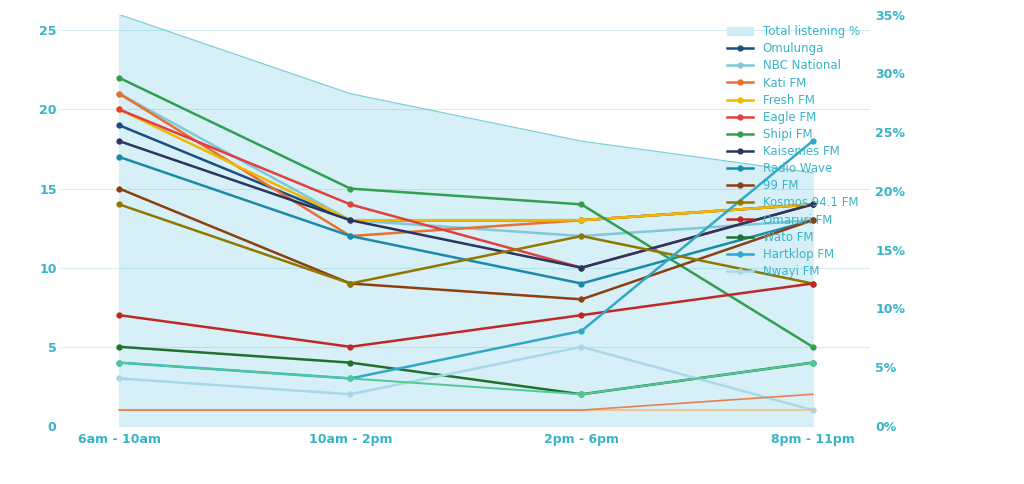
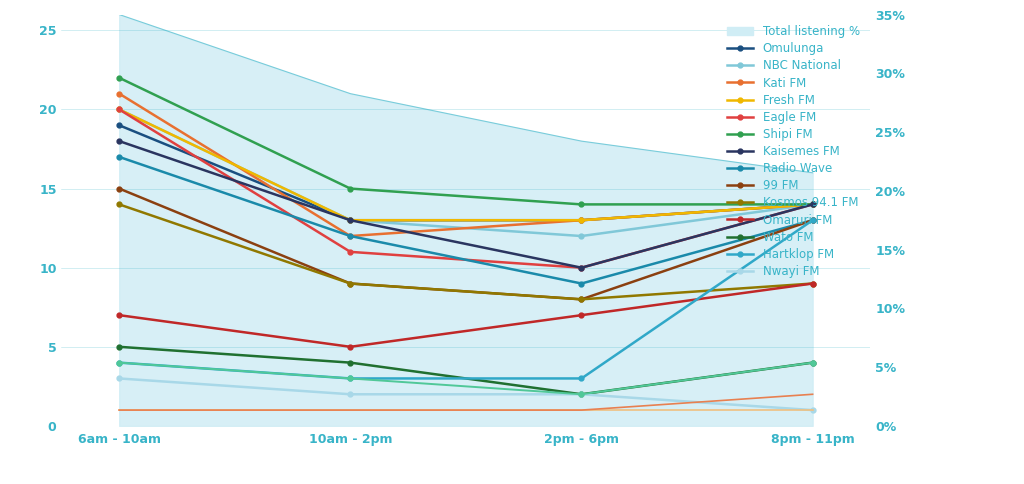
NBC National/6am - 10am: 21 -> 20
Eagle FM/10am - 2pm: 14 -> 11
Kosmos 94.1 FM/2pm - 6pm: 12 -> 8
Hartklop FM/2pm - 6pm: 6 -> 3
Nwayi FM/2pm - 6pm: 5 -> 2
NBC National/8pm - 11pm: 13 -> 14
Shipi FM/8pm - 11pm: 5 -> 14
Hartklop FM/8pm - 11pm: 18 -> 13
